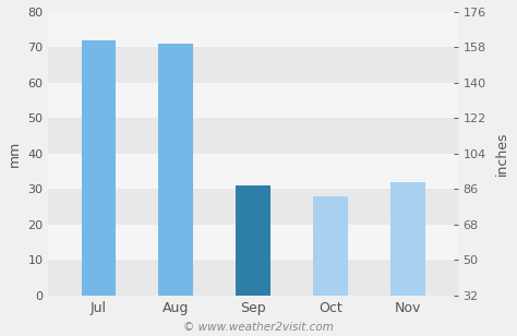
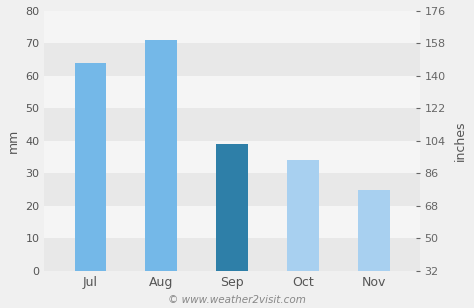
Jul: 72 -> 64
Sep: 31 -> 39
Oct: 28 -> 34
Nov: 32 -> 25
